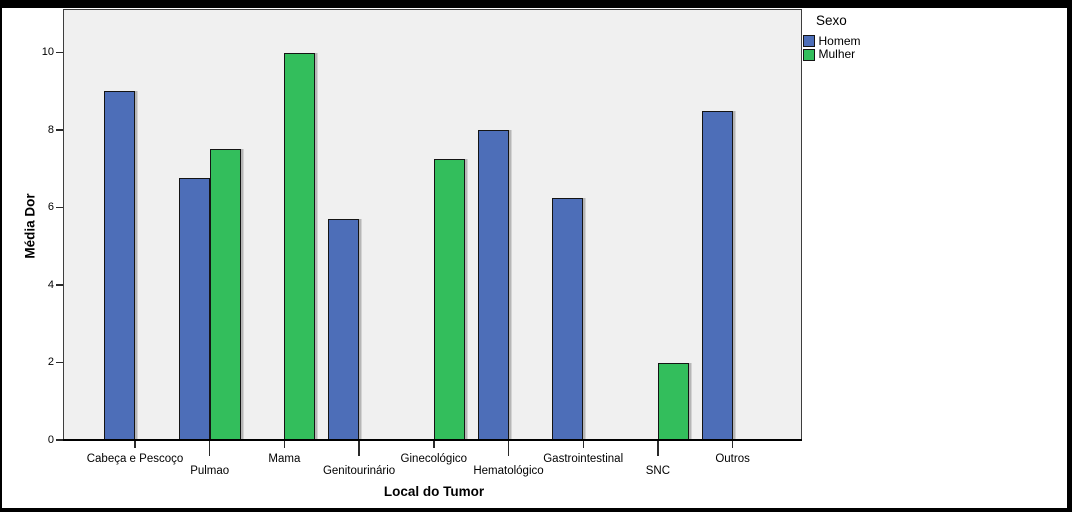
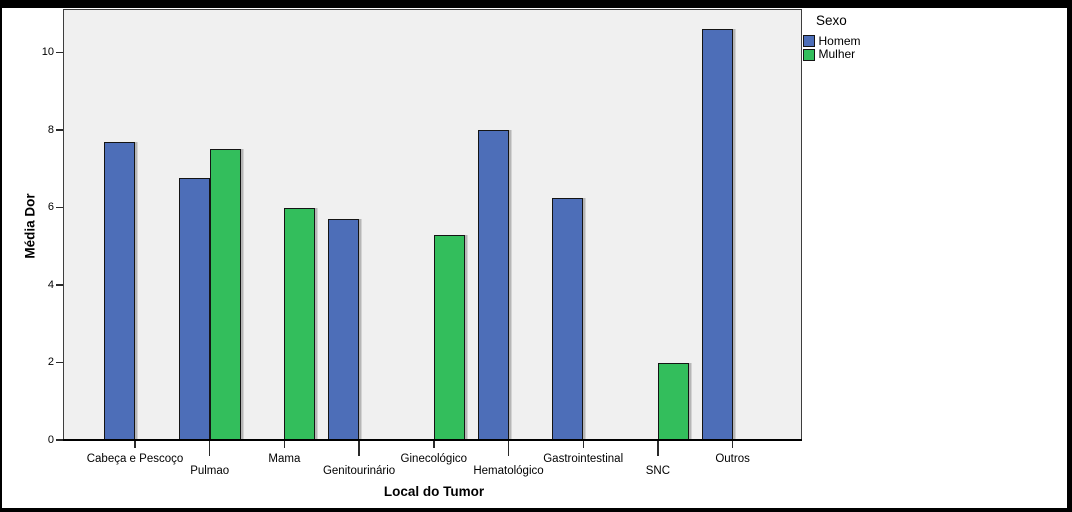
Homem/Cabeça e Pescoço: 9.0 -> 7.7
Mulher/Mama: 10.0 -> 6.0
Mulher/Ginecológico: 7.2 -> 5.3
Homem/Outros: 8.5 -> 10.6
